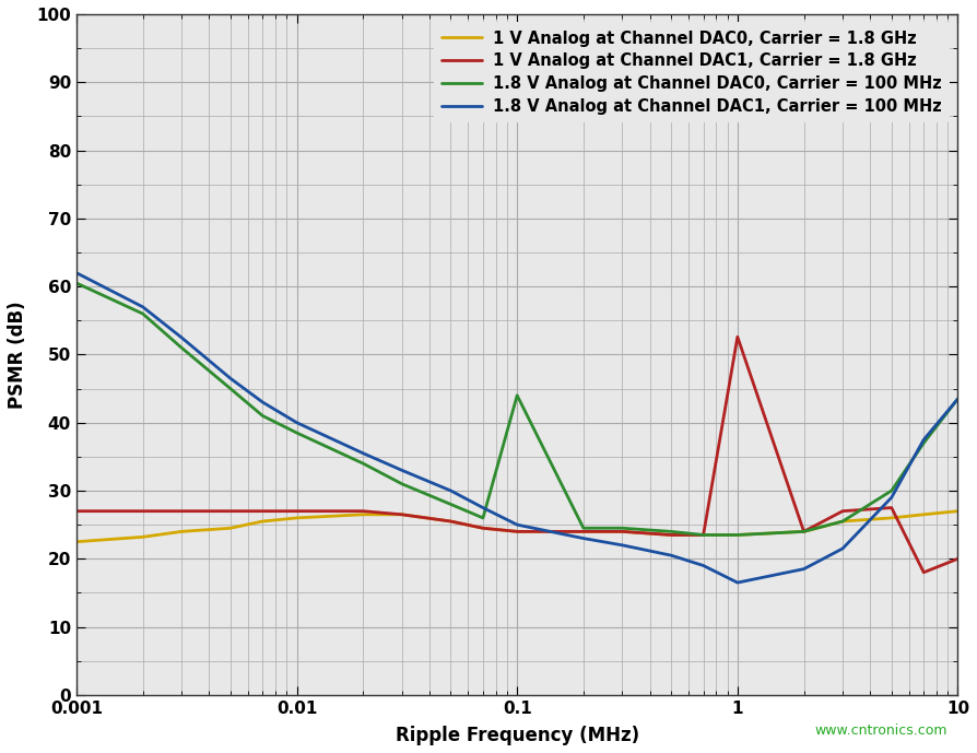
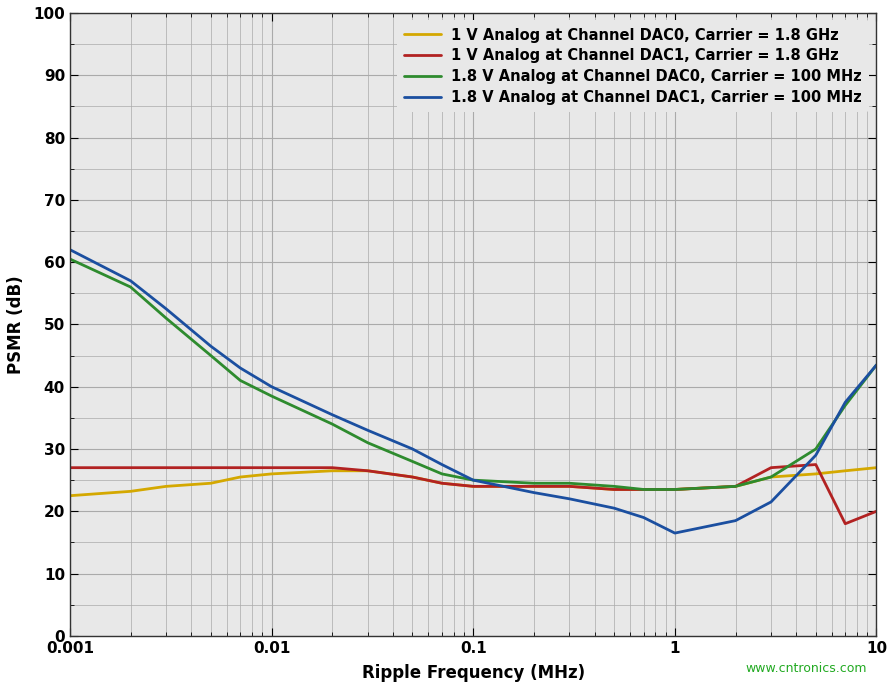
1.8 V Analog at Channel DAC0, Carrier = 100 MHz/0.1: 44.0 -> 25.0
1 V Analog at Channel DAC1, Carrier = 1.8 GHz/1: 52.6 -> 23.5
